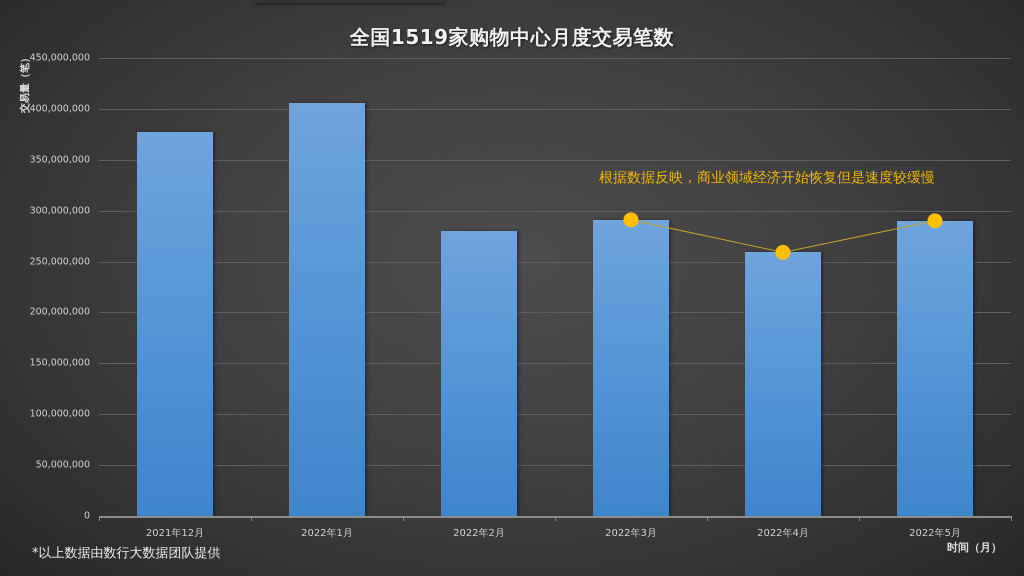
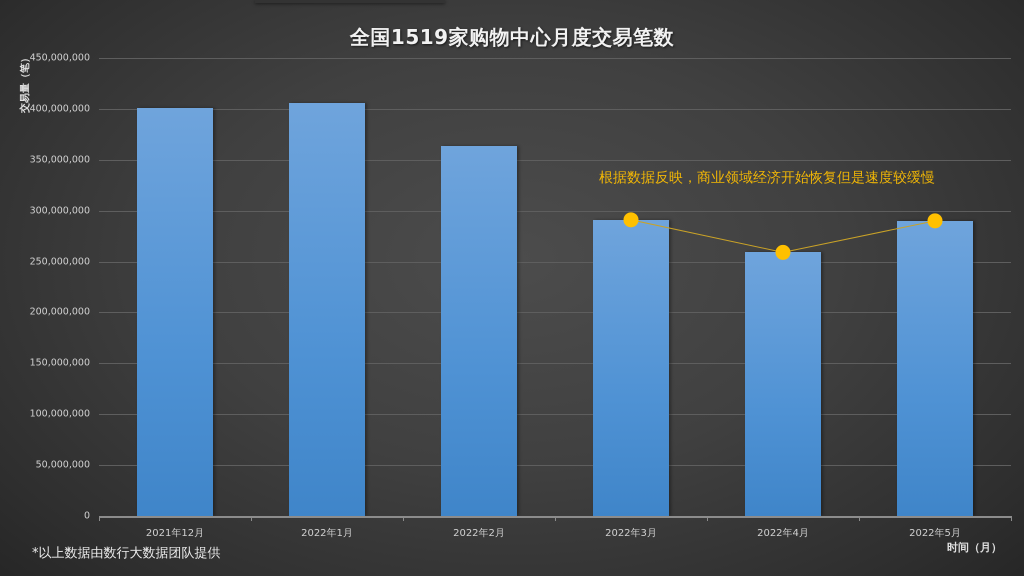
2021年12月: 377000000 -> 401000000
2022年2月: 280000000 -> 364000000
